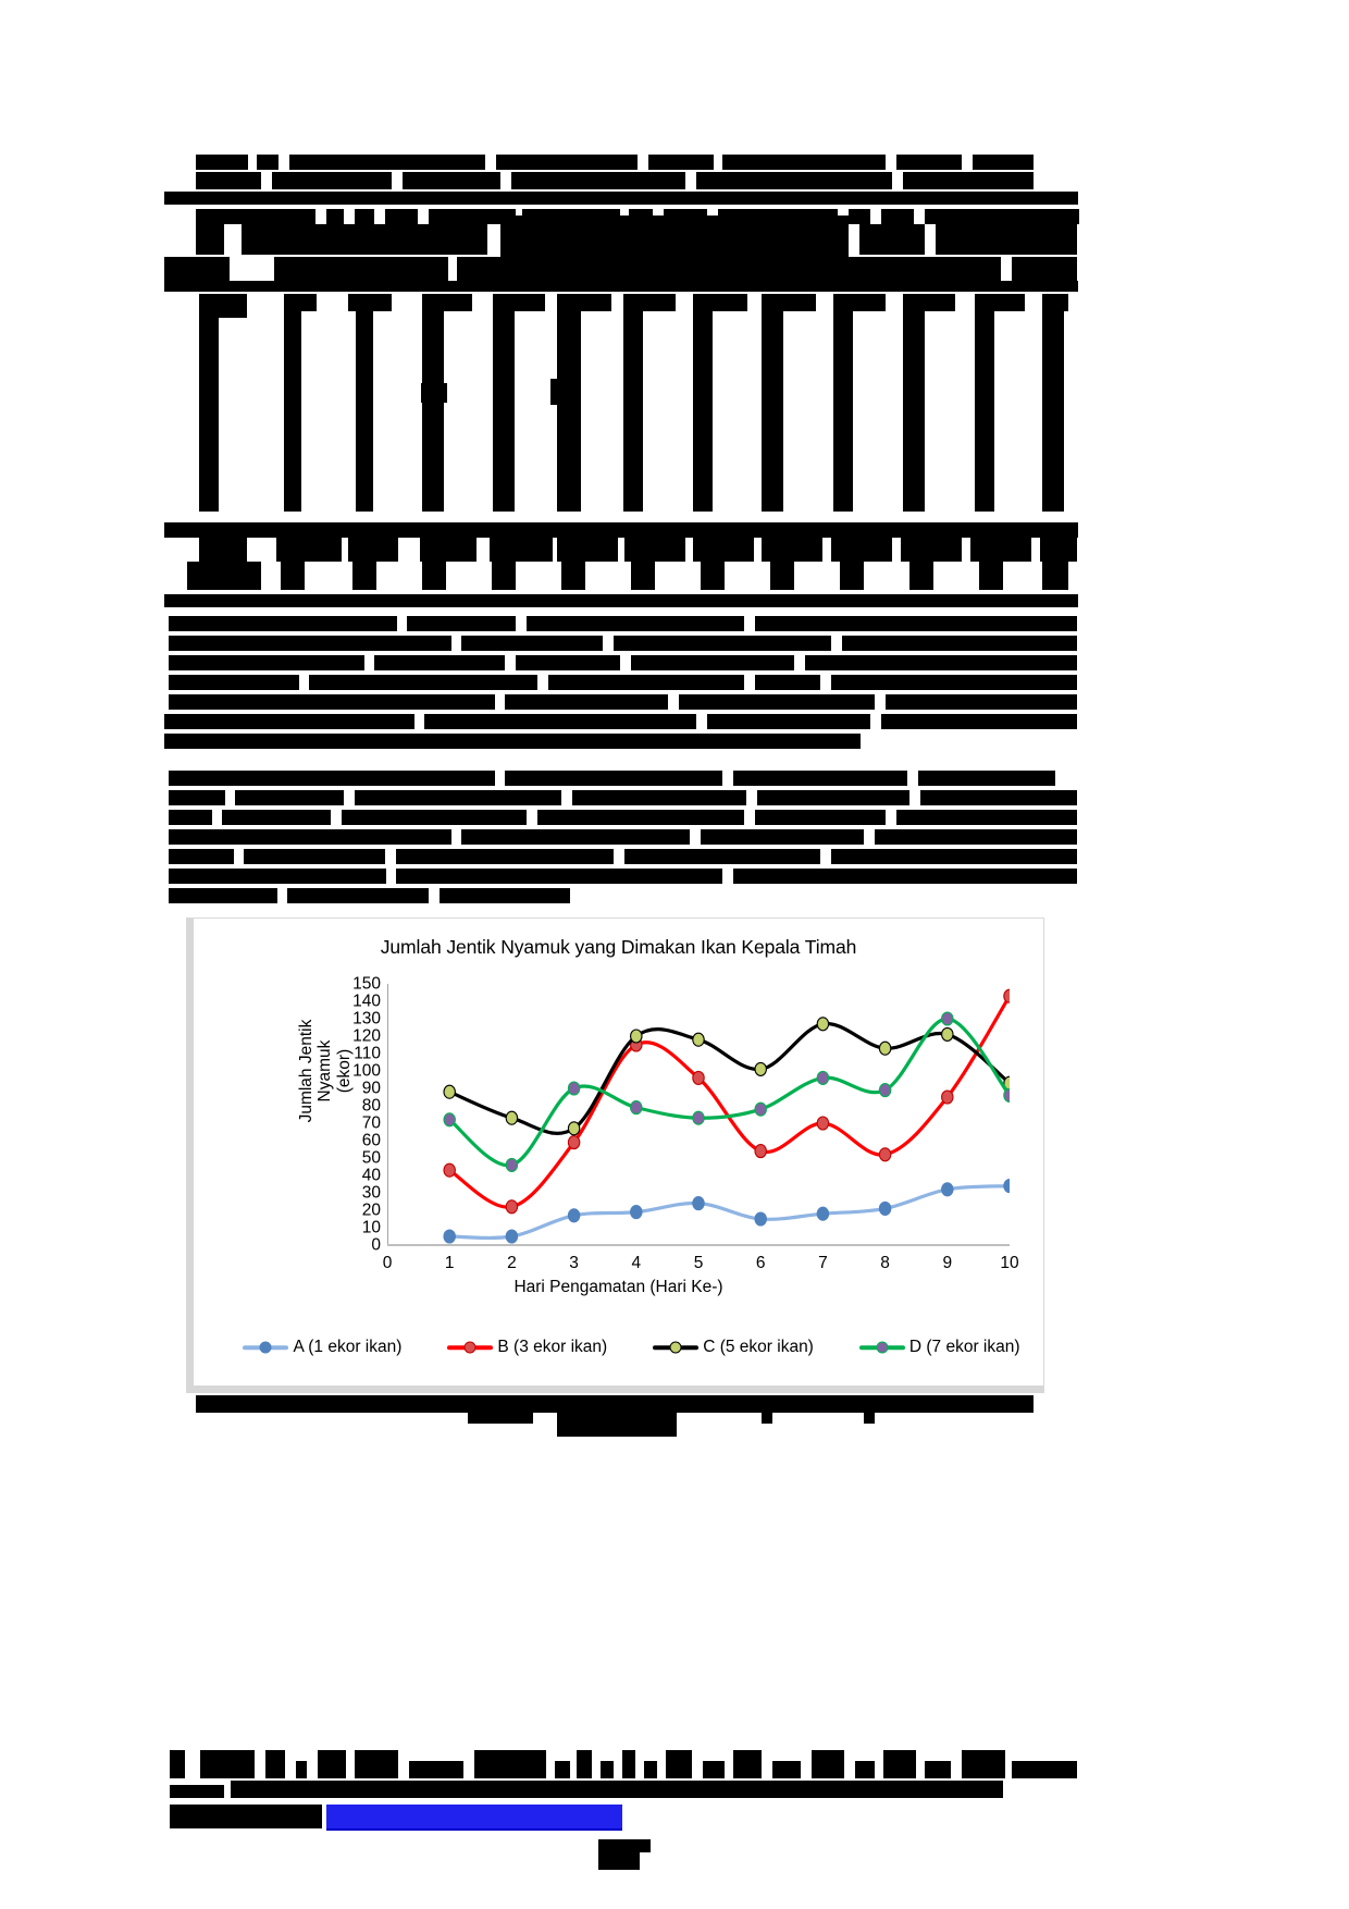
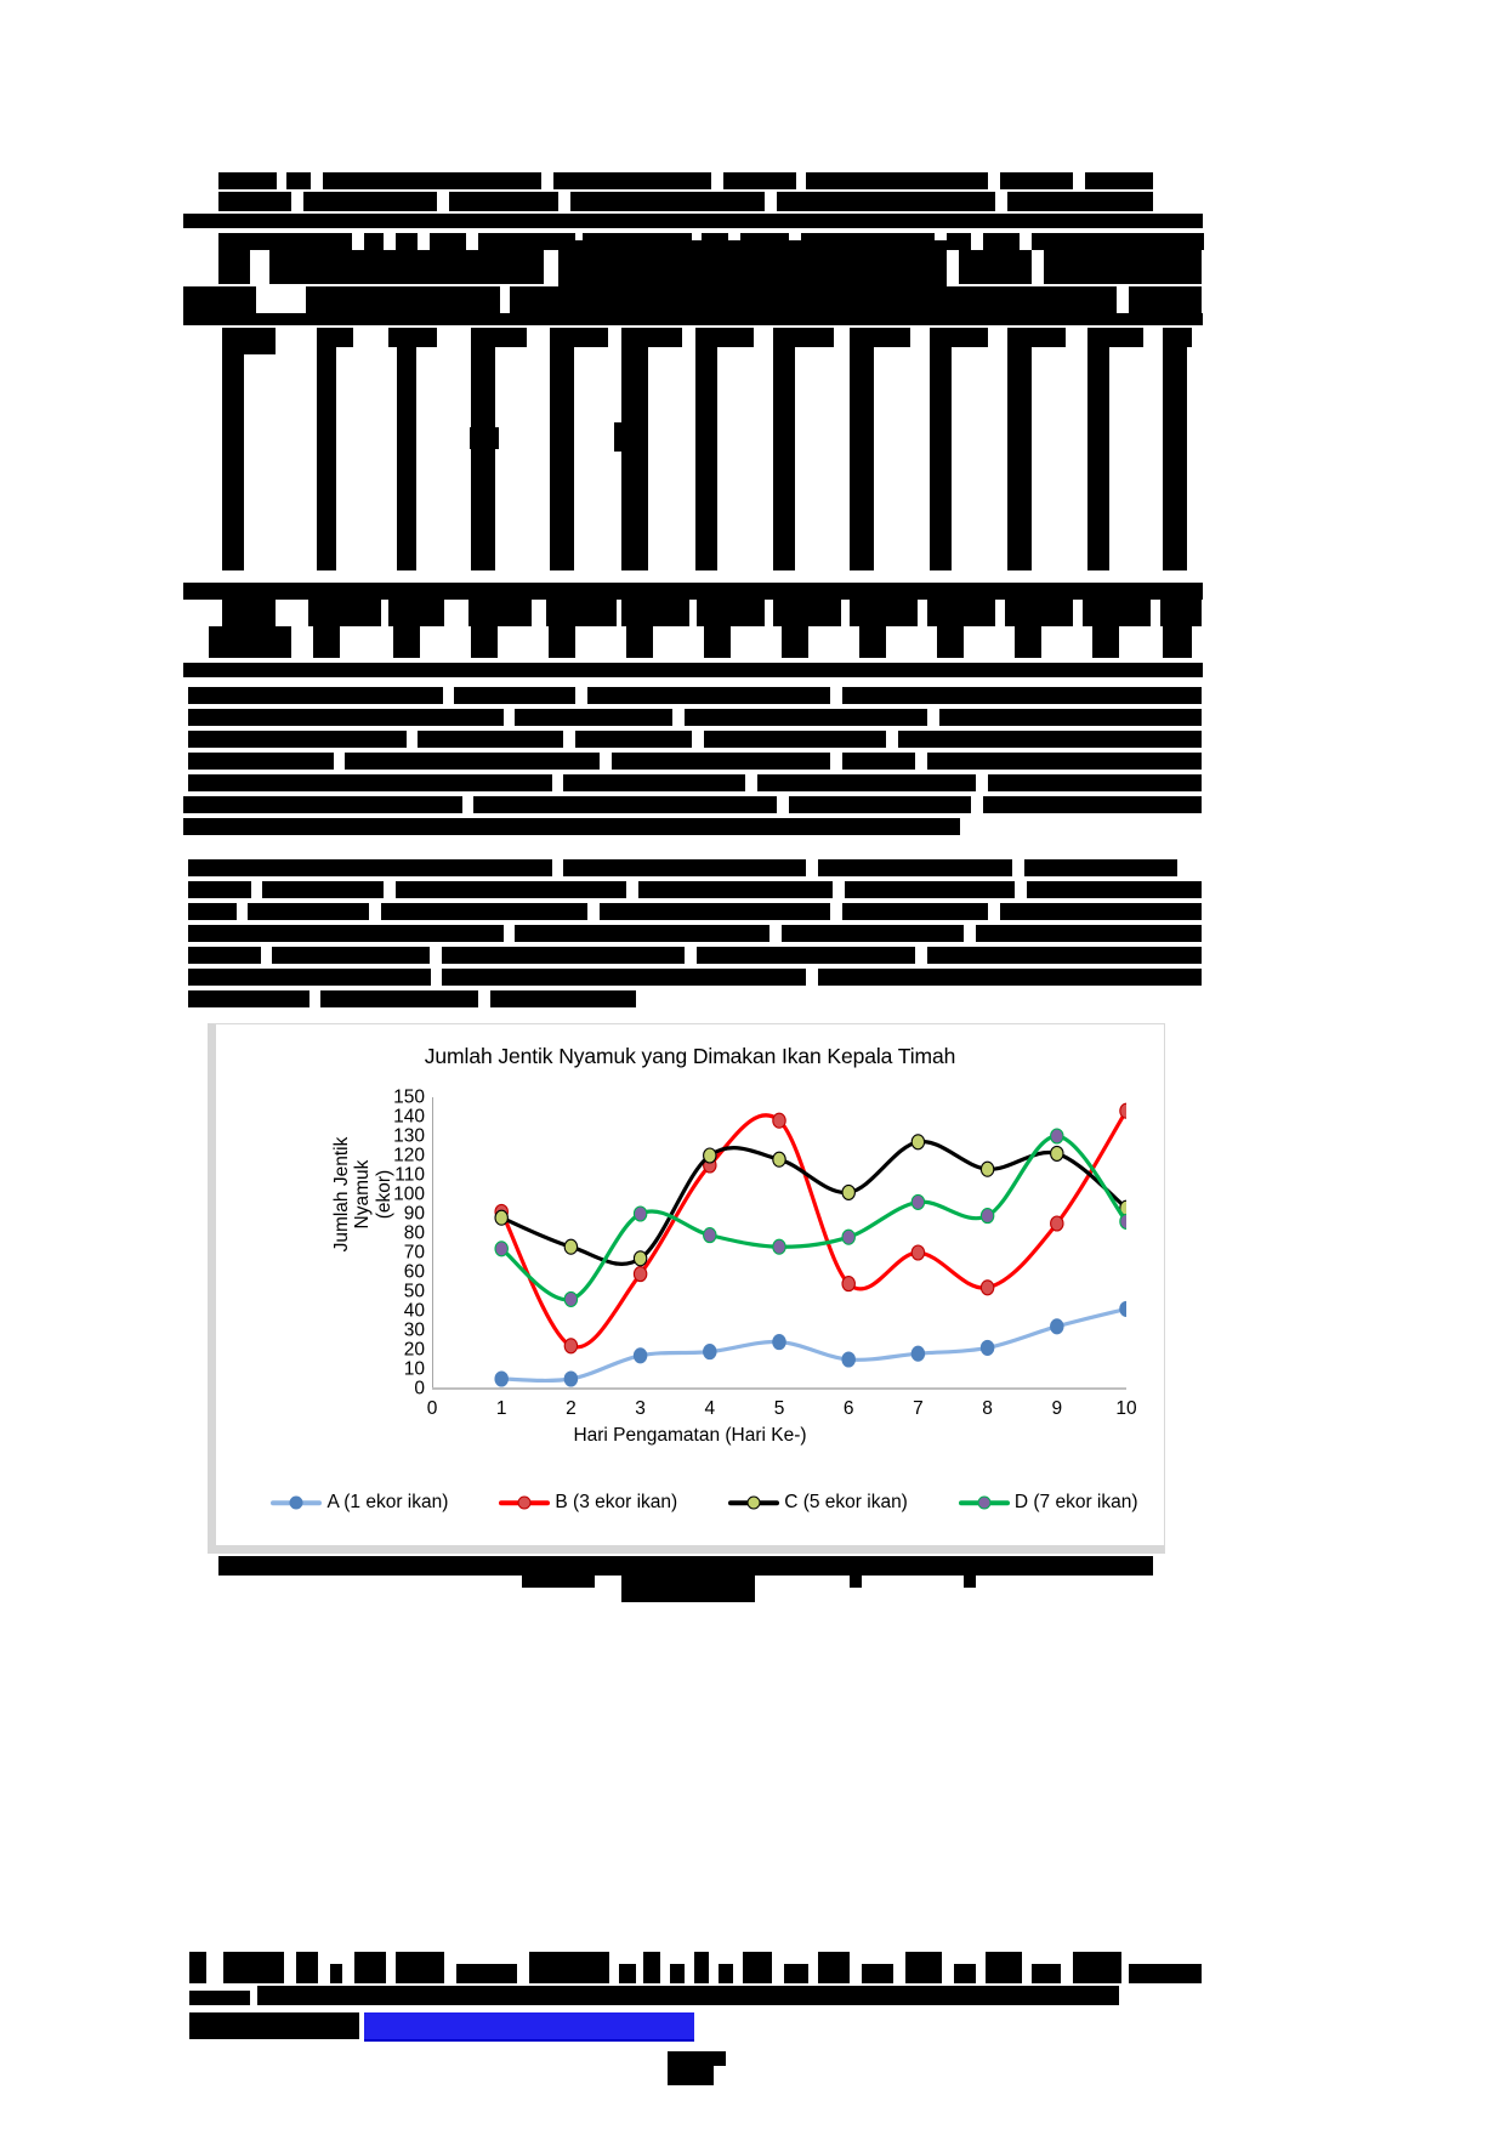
B (3 ekor ikan)/1: 43 -> 91
B (3 ekor ikan)/5: 96 -> 138
A (1 ekor ikan)/10: 34 -> 41
